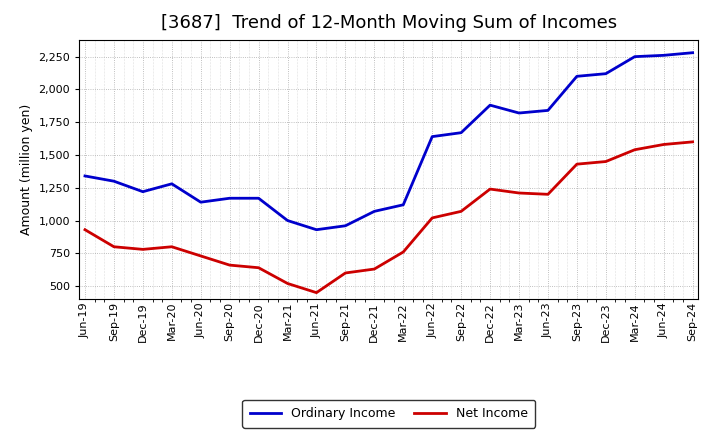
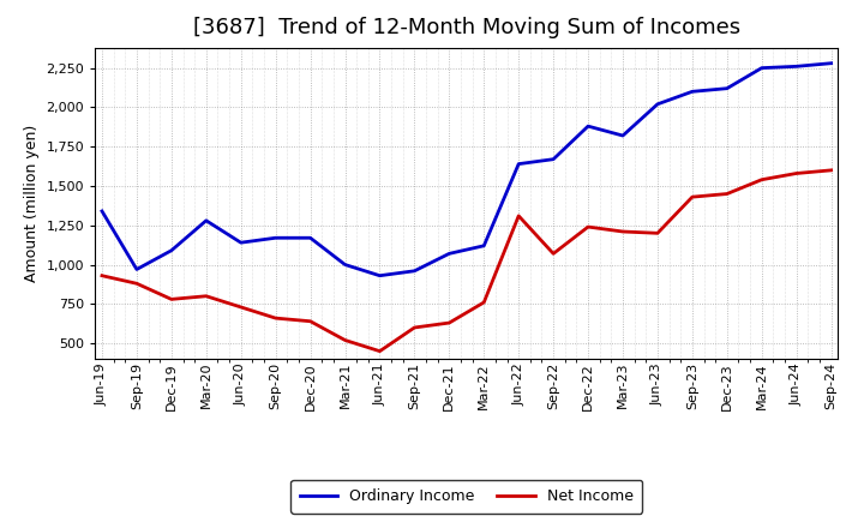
Ordinary Income/Sep-19: 1,300 -> 970
Net Income/Sep-19: 800 -> 880
Ordinary Income/Dec-19: 1,220 -> 1,090
Net Income/Jun-22: 1,020 -> 1,310
Ordinary Income/Jun-23: 1,840 -> 2,020
